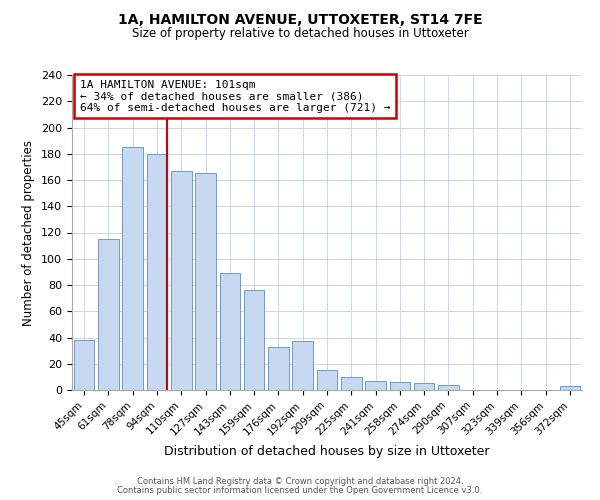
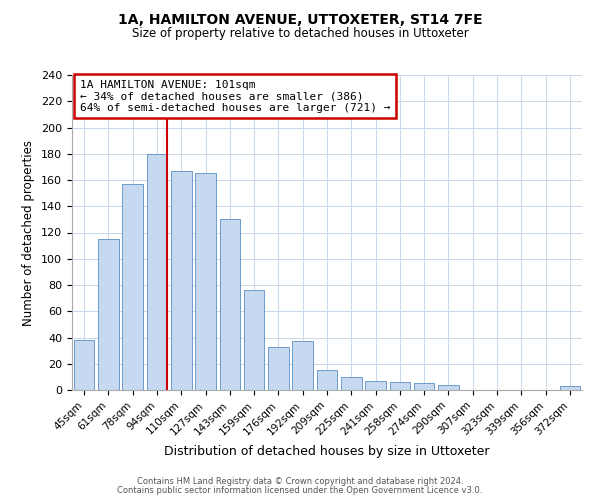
78sqm: 185 -> 157
143sqm: 89 -> 130
